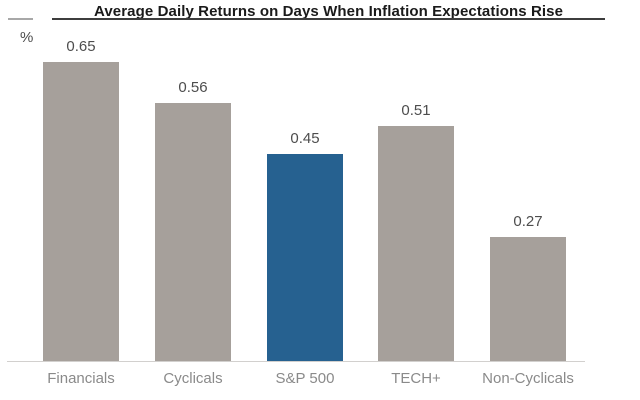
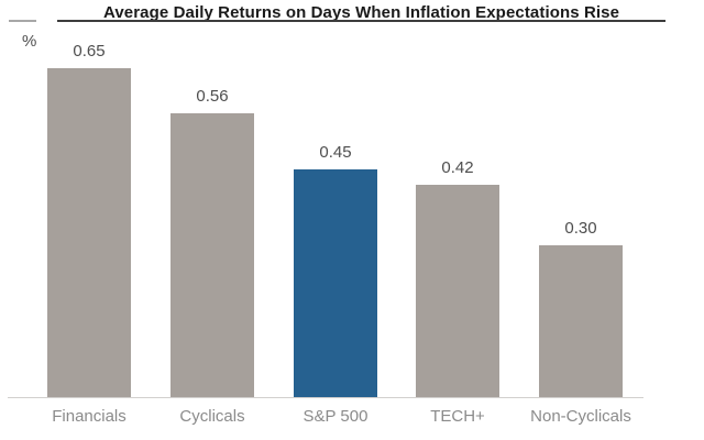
TECH+: 0.51 -> 0.42
Non-Cyclicals: 0.27 -> 0.30
